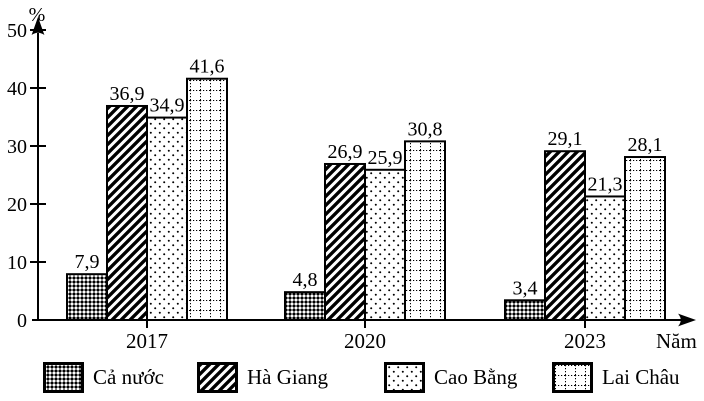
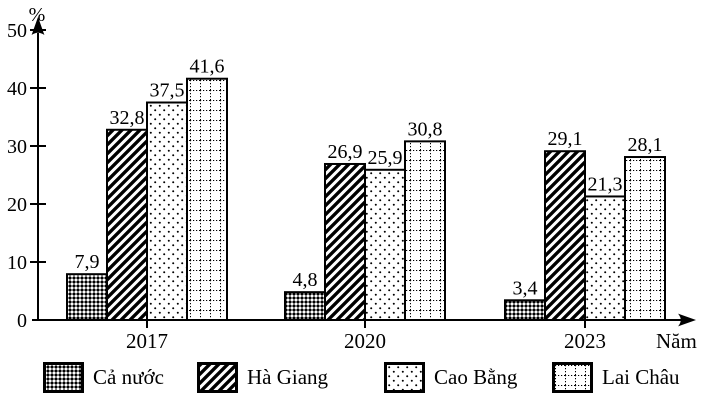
Hà Giang/2017: 36,9 -> 32,8
Cao Bằng/2017: 34,9 -> 37,5
